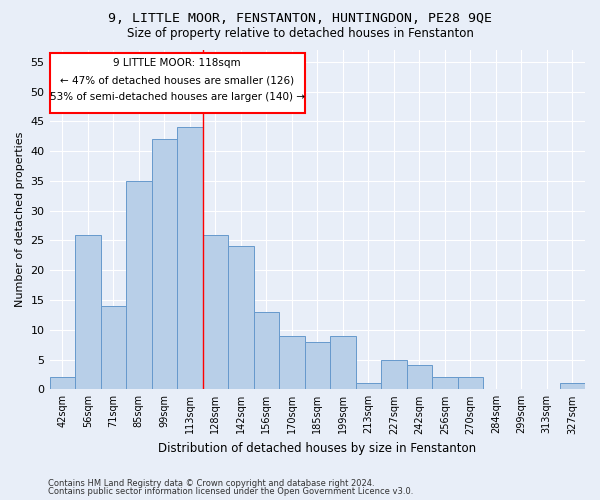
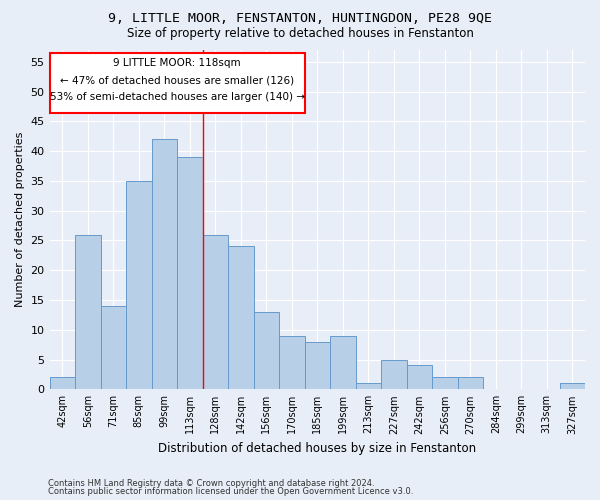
113sqm: 44 -> 39
